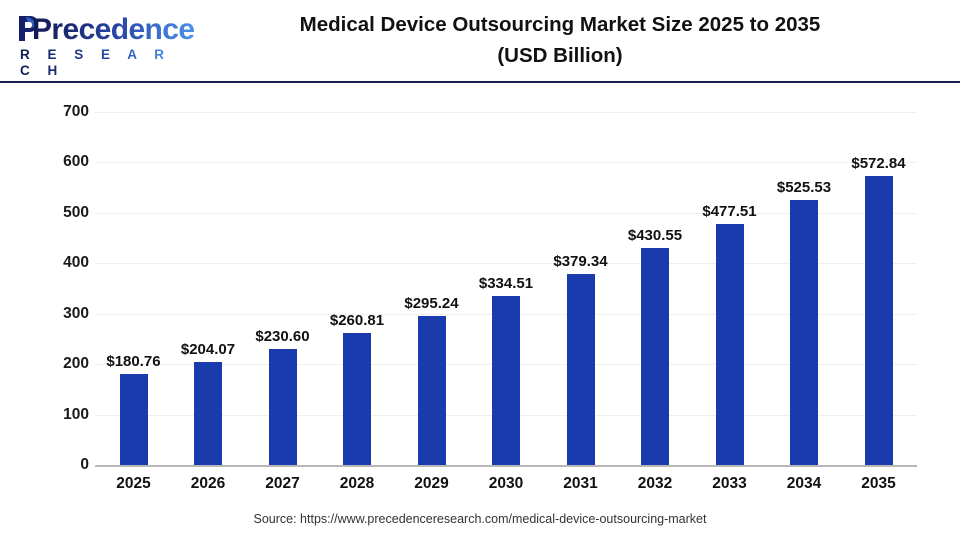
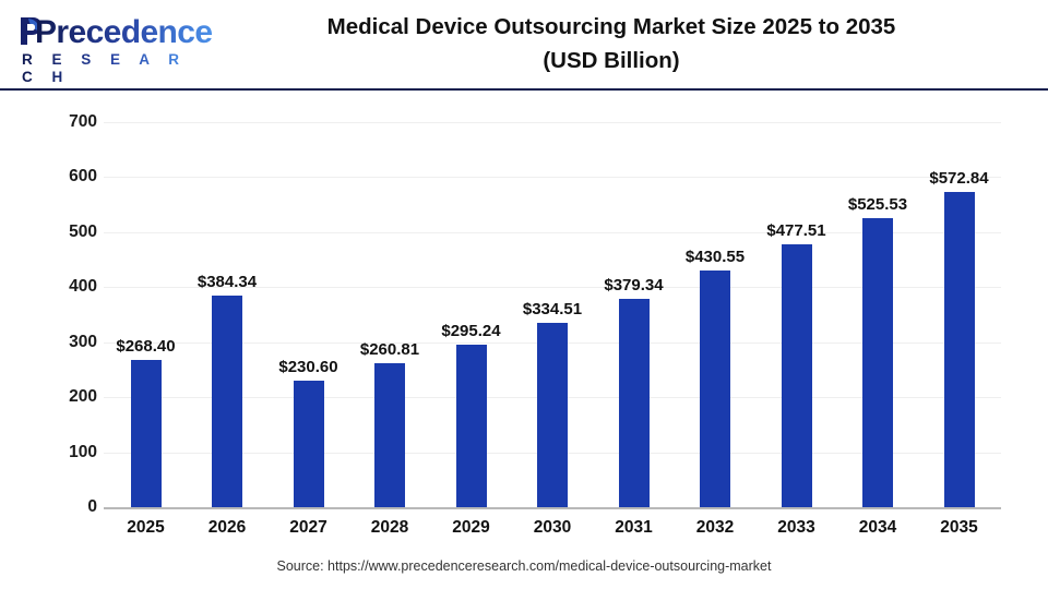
2025: $180.76 -> $268.40
2026: $204.07 -> $384.34
